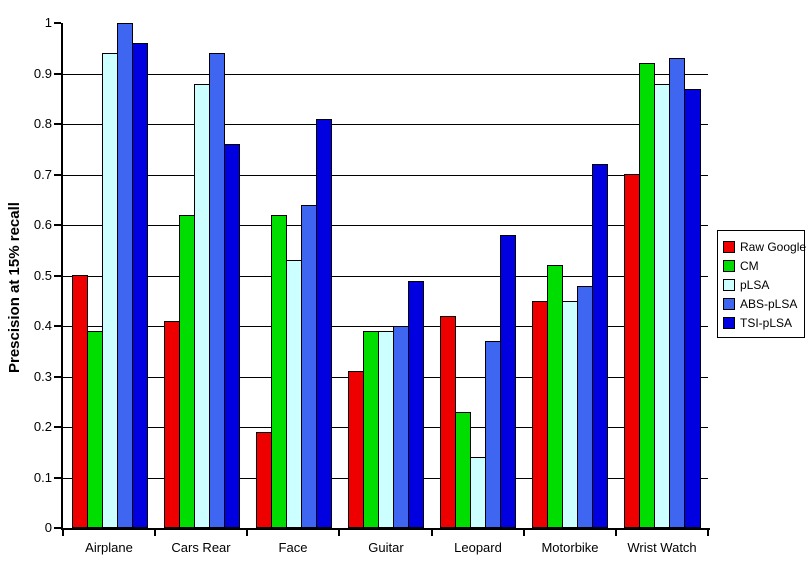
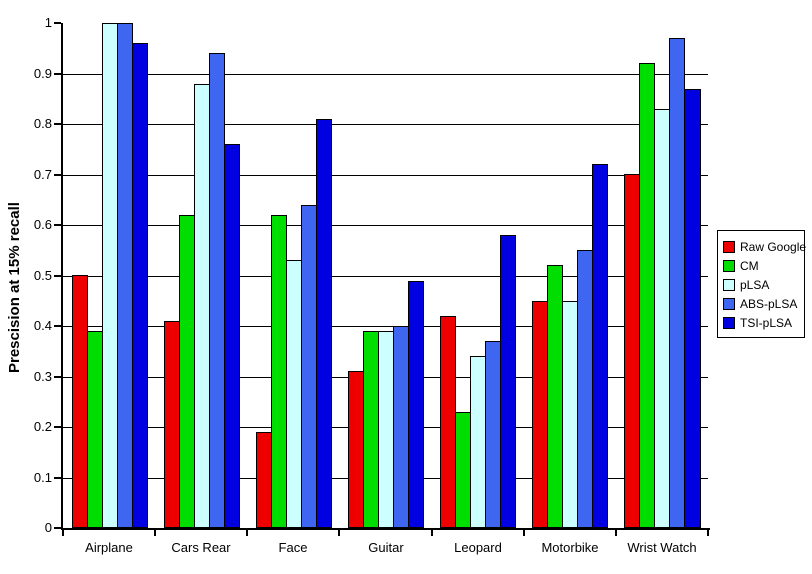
pLSA/Airplane: 0.94 -> 1.00
pLSA/Leopard: 0.14 -> 0.34
ABS-pLSA/Motorbike: 0.48 -> 0.55
pLSA/Wrist Watch: 0.88 -> 0.83
ABS-pLSA/Wrist Watch: 0.93 -> 0.97
